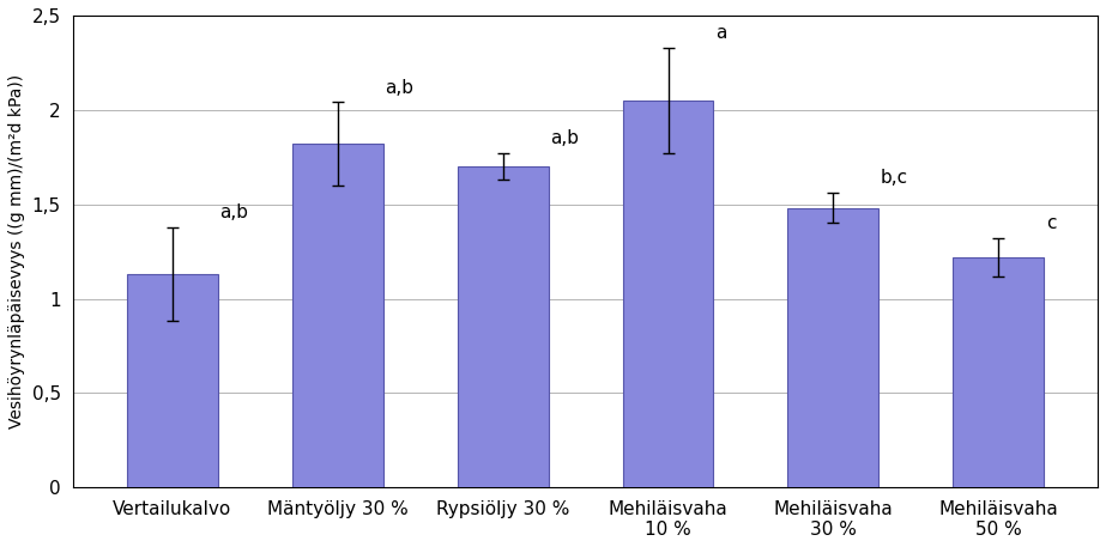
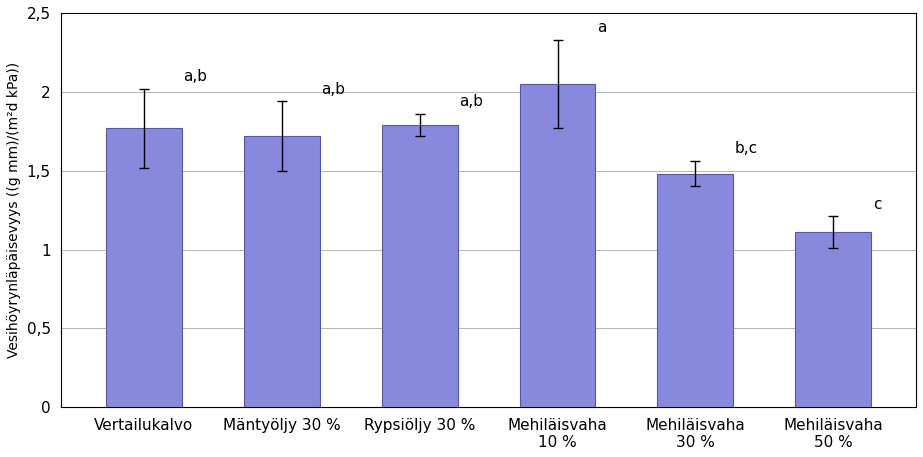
Vertailukalvo: 1,13 -> 1,77
Mäntyöljy 30 %: 1,82 -> 1,72
Rypsiöljy 30 %: 1,70 -> 1,79
Mehiläisvaha 50 %: 1,22 -> 1,11
